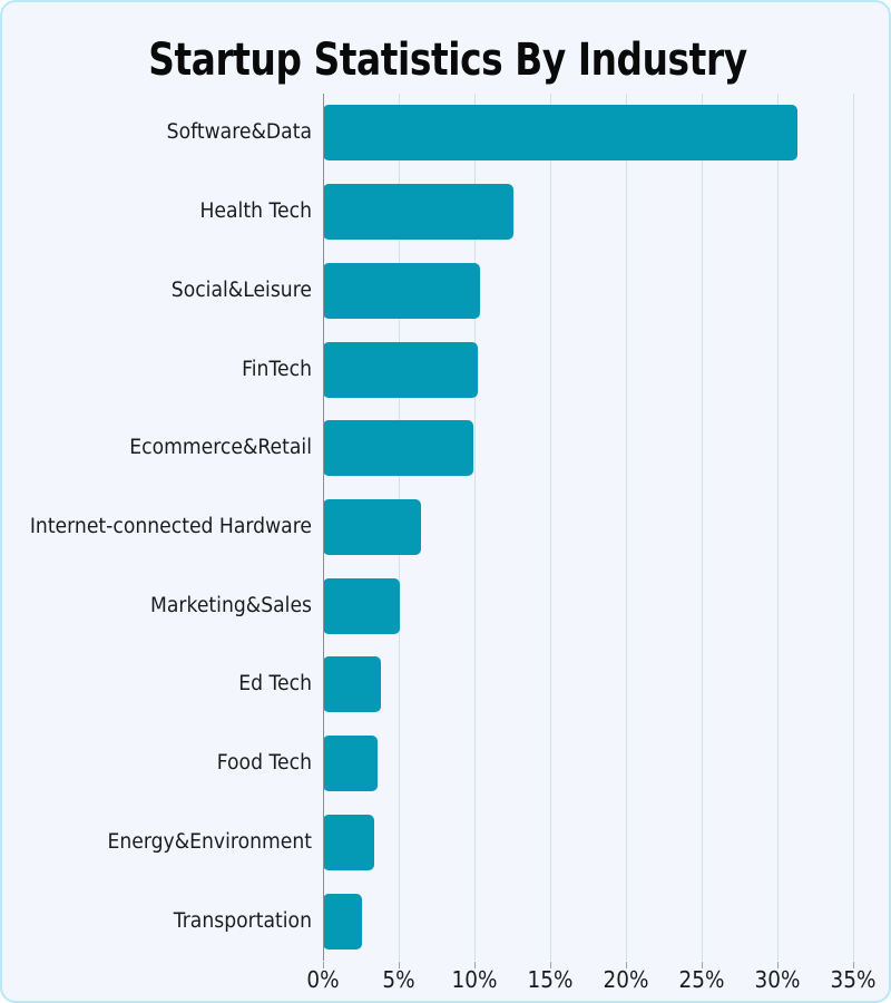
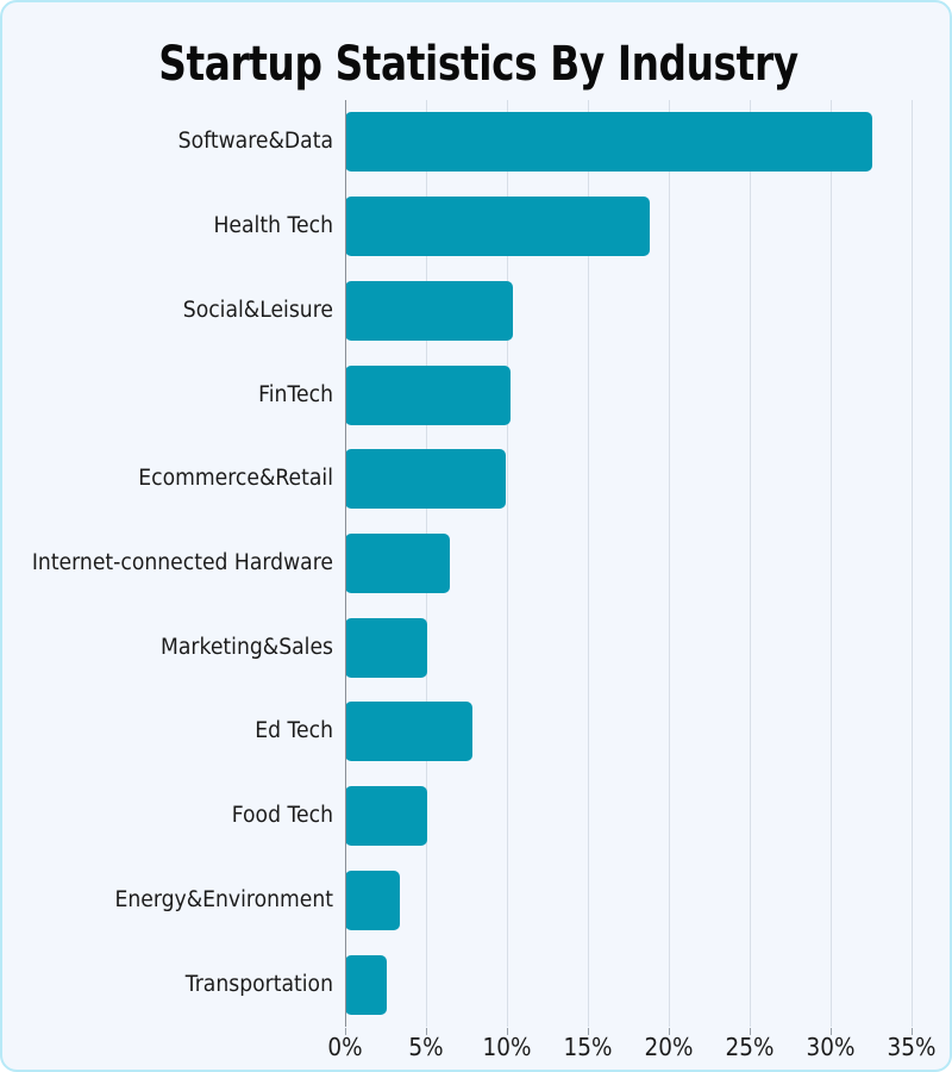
Software&Data: 31.3% -> 32.6%
Health Tech: 12.6% -> 18.8%
Ed Tech: 3.8% -> 7.9%
Food Tech: 3.6% -> 5.1%
